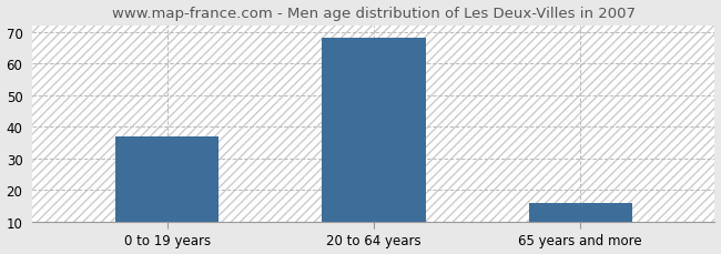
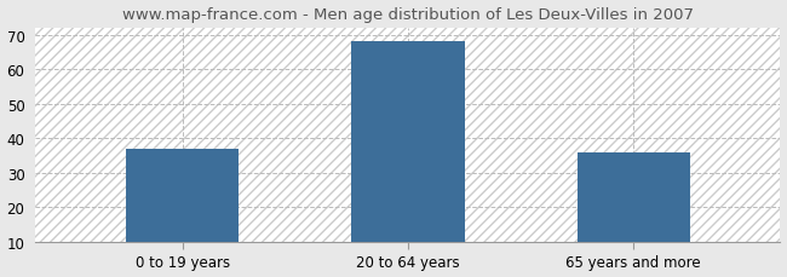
65 years and more: 16 -> 36
